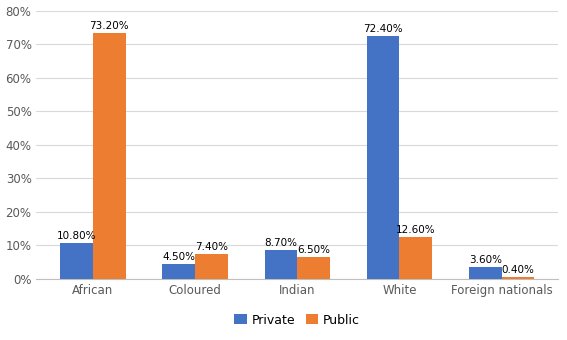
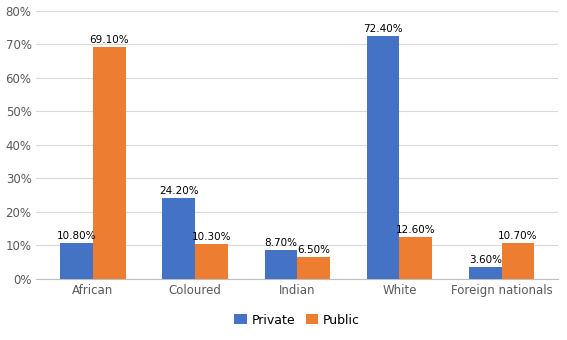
Public/African: 73.20% -> 69.10%
Private/Coloured: 4.50% -> 24.20%
Public/Coloured: 7.40% -> 10.30%
Public/Foreign nationals: 0.40% -> 10.70%
